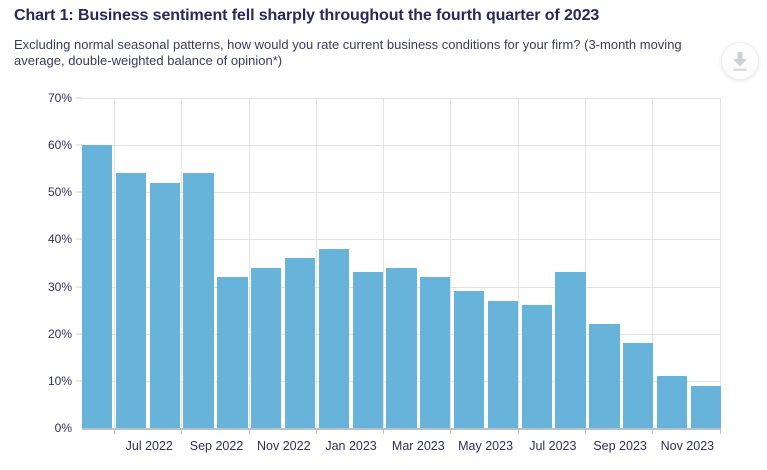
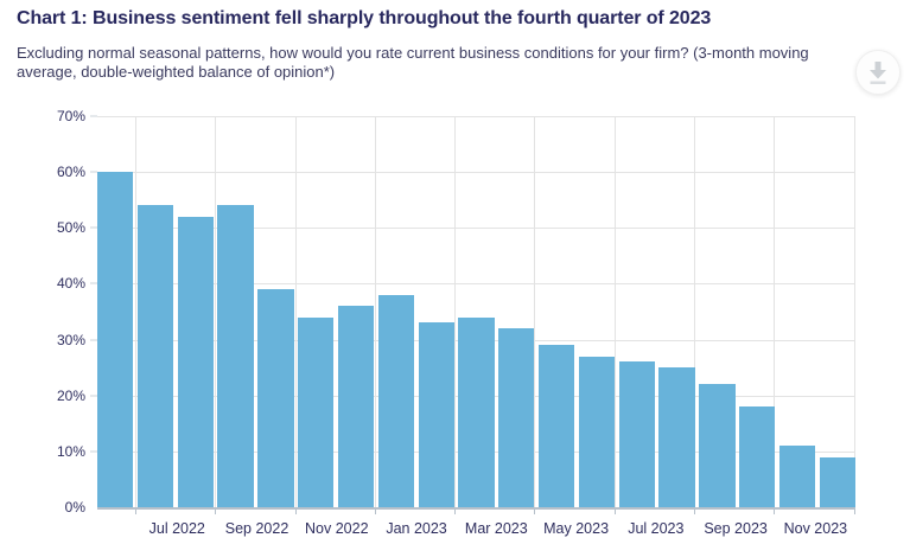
Sep 2022: 32% -> 39%
Jul 2023: 33% -> 25%
